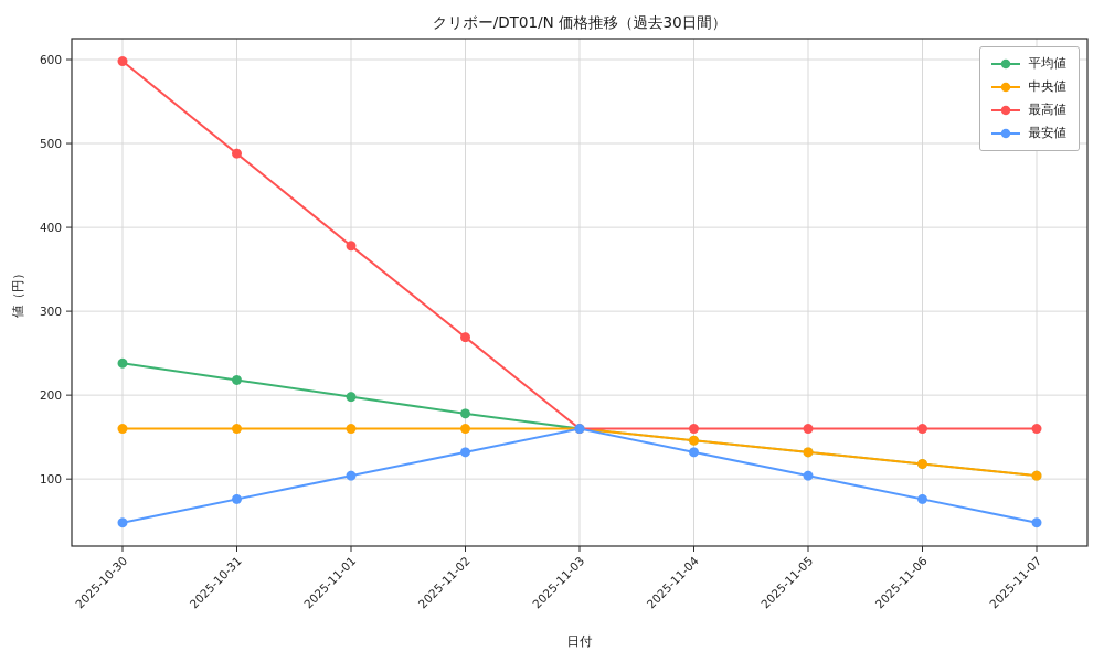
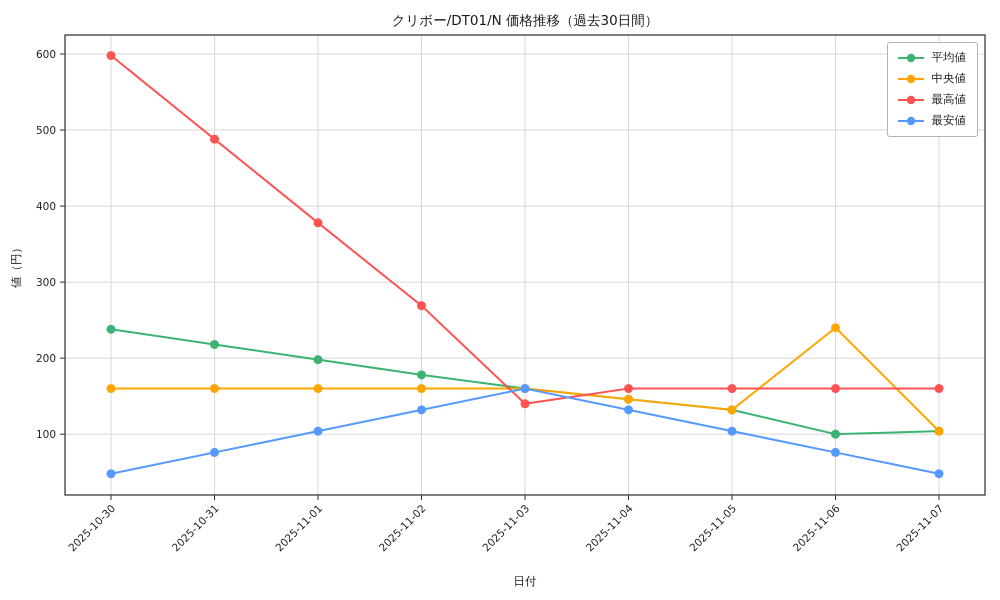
最高値/2025-11-03: 160 -> 140
平均値/2025-11-06: 120 -> 100
中央値/2025-11-06: 120 -> 240
